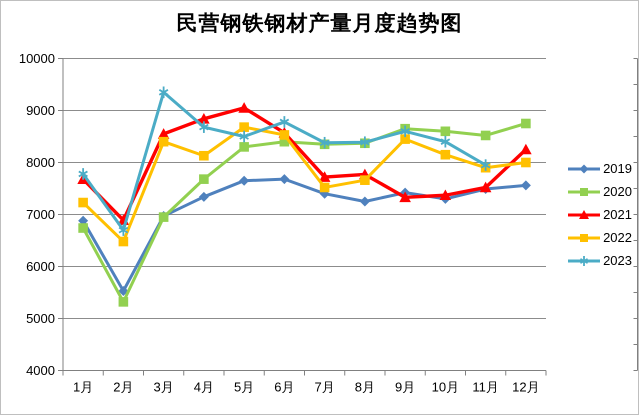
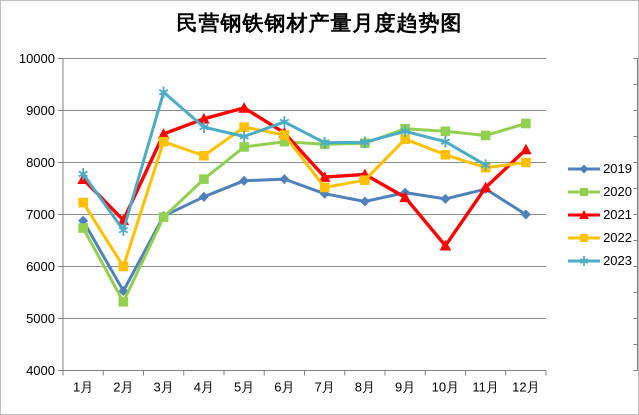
2022/2月: 6500 -> 6000
2021/10月: 7400 -> 6400
2019/12月: 7600 -> 7000
